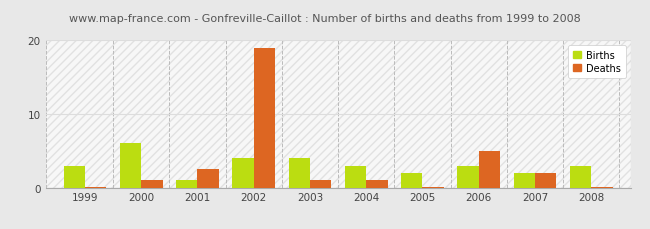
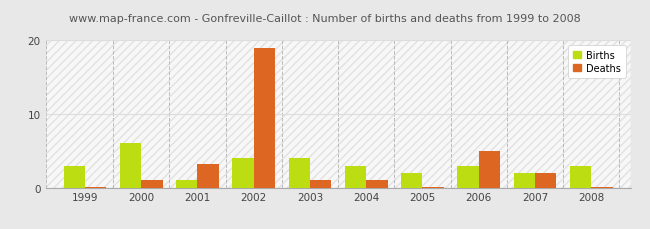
Deaths/2001: 2.5 -> 3.2
